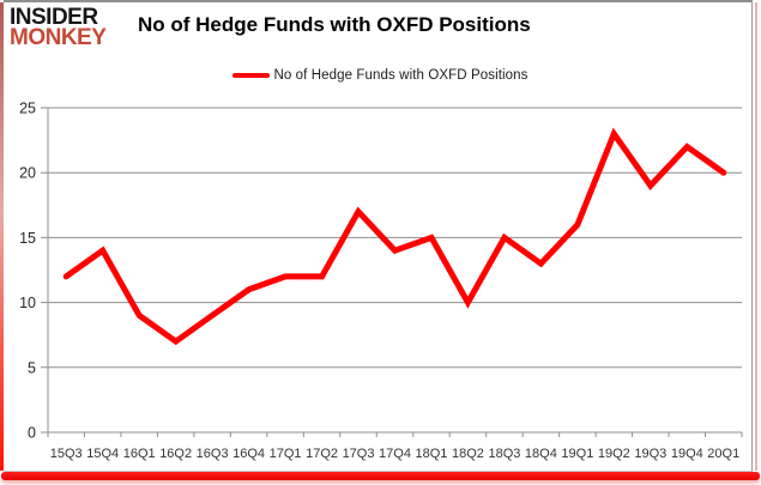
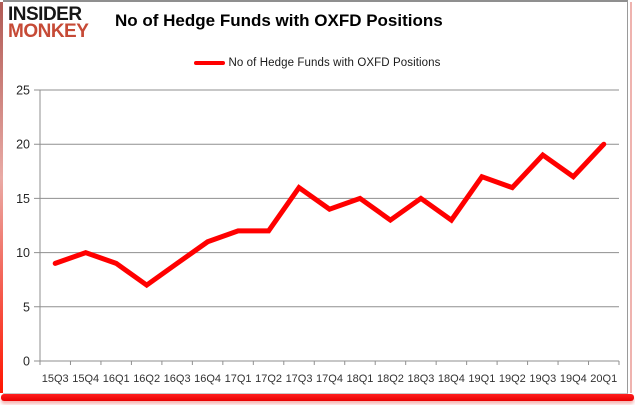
15Q3: 12 -> 9
15Q4: 14 -> 10
17Q3: 17 -> 16
18Q2: 10 -> 13
19Q1: 16 -> 17
19Q2: 23 -> 16
19Q4: 22 -> 17
